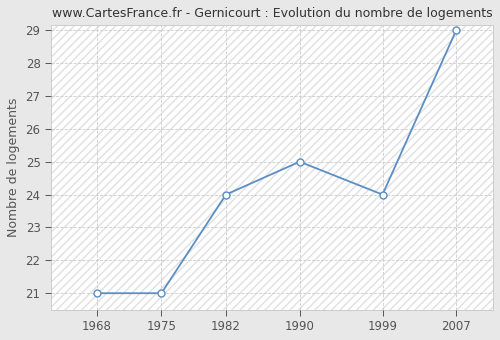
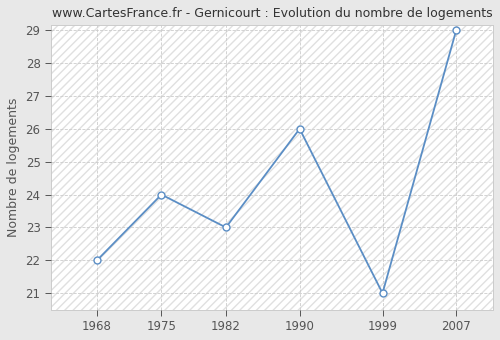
1968: 21 -> 22
1975: 21 -> 24
1982: 24 -> 23
1990: 25 -> 26
1999: 24 -> 21
